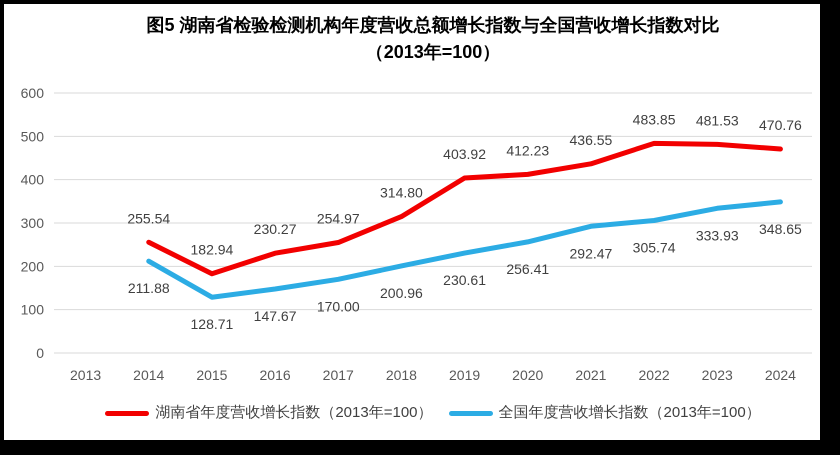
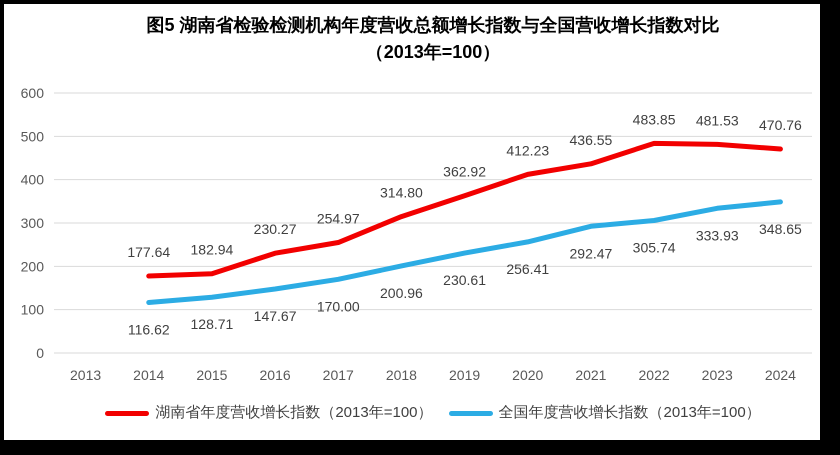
湖南省年度营收增长指数（2013年=100）/2014: 255.54 -> 177.64
全国年度营收增长指数（2013年=100）/2014: 211.88 -> 116.62
湖南省年度营收增长指数（2013年=100）/2019: 403.92 -> 362.92
